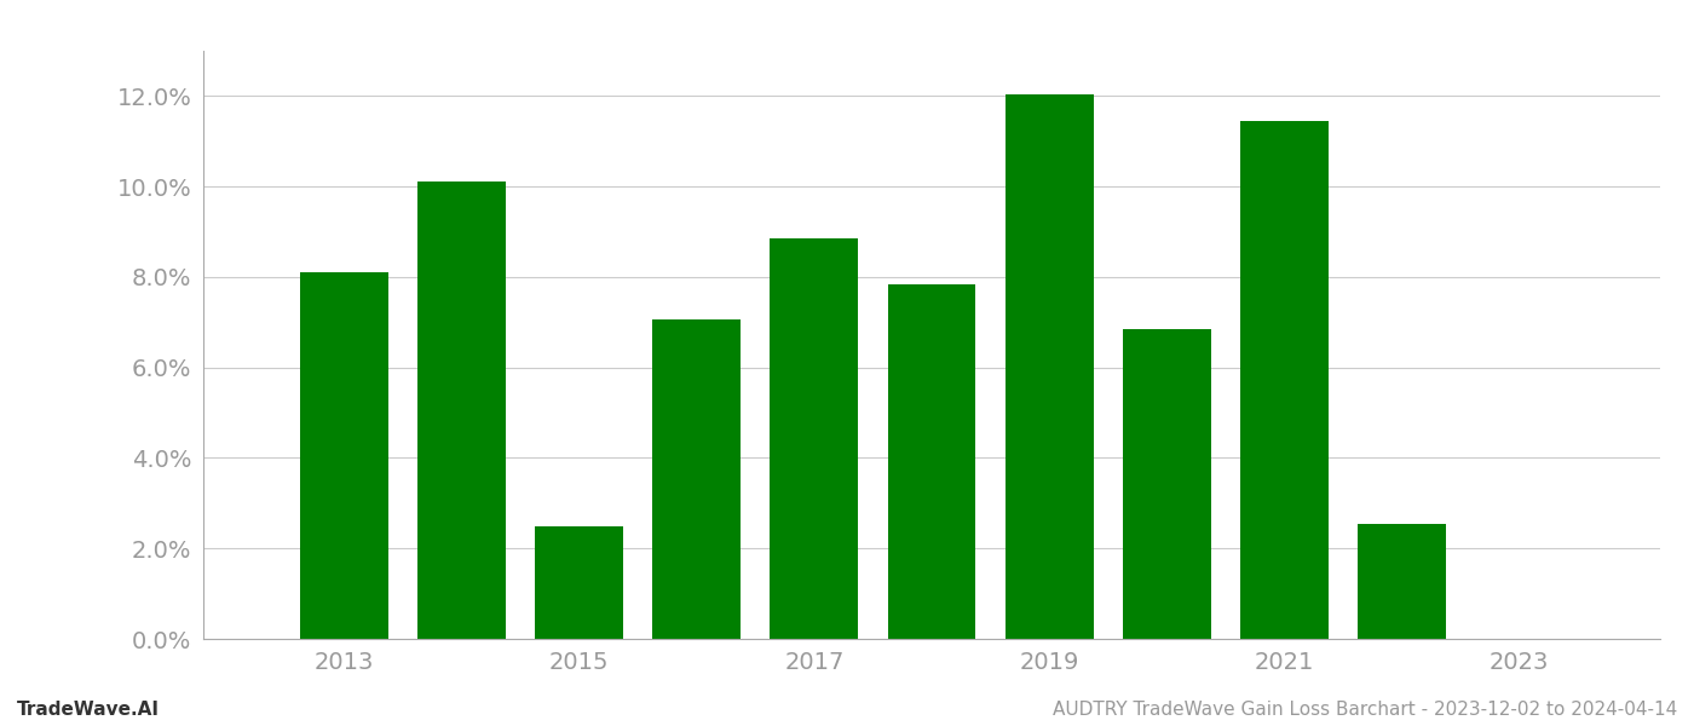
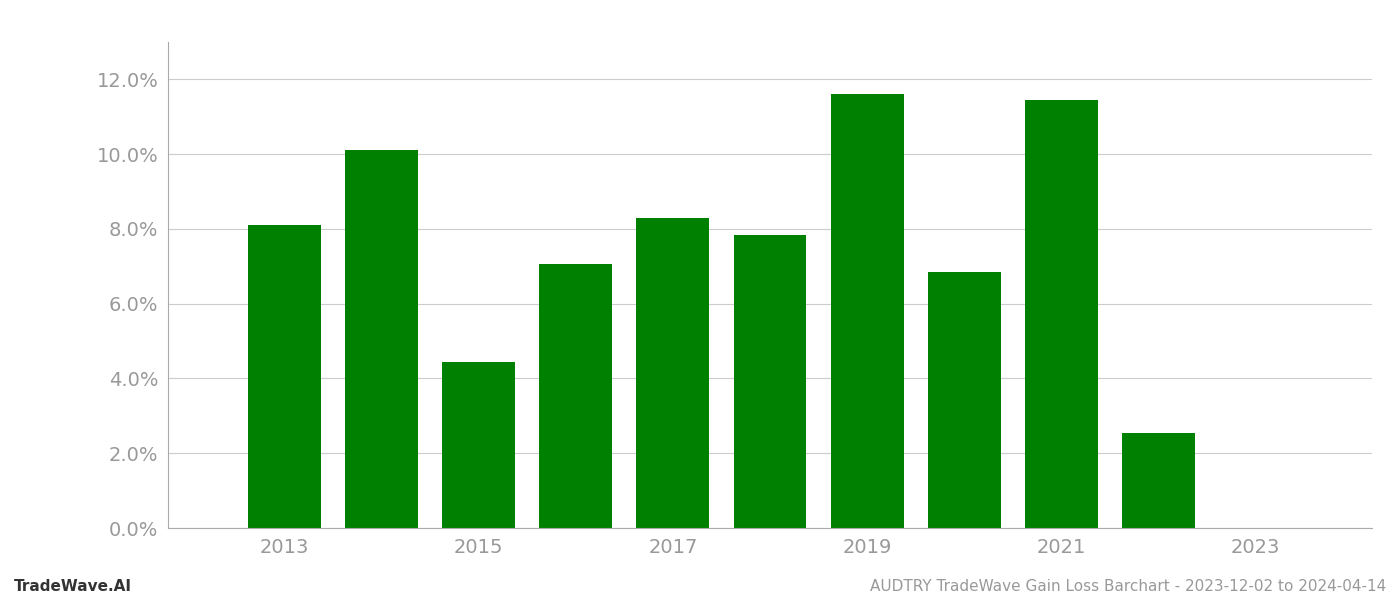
2015: 2.50% -> 4.45%
2017: 8.85% -> 8.30%
2019: 12.05% -> 11.60%
